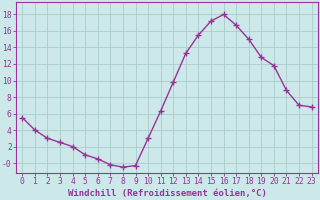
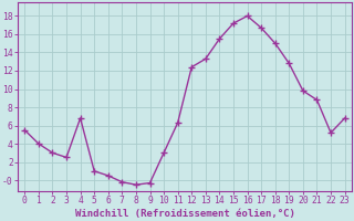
4: 2.0 -> 6.8
12: 9.8 -> 12.4
20: 11.8 -> 9.8
22: 7.0 -> 5.2
